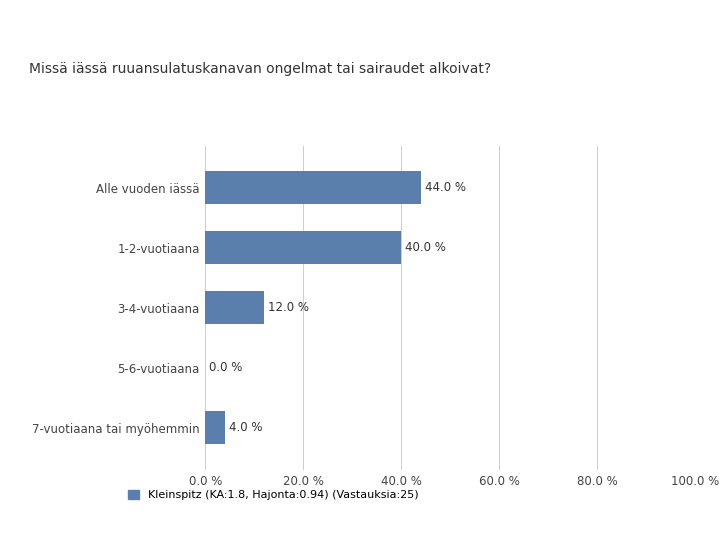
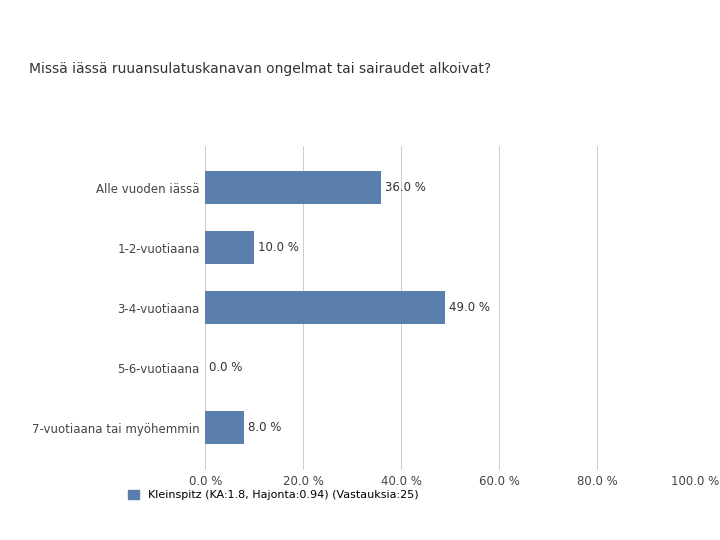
Alle vuoden iässä: 44.0 -> 36.0
1-2-vuotiaana: 40.0 -> 10.0
3-4-vuotiaana: 12.0 -> 49.0
7-vuotiaana tai myöhemmin: 4.0 -> 8.0
